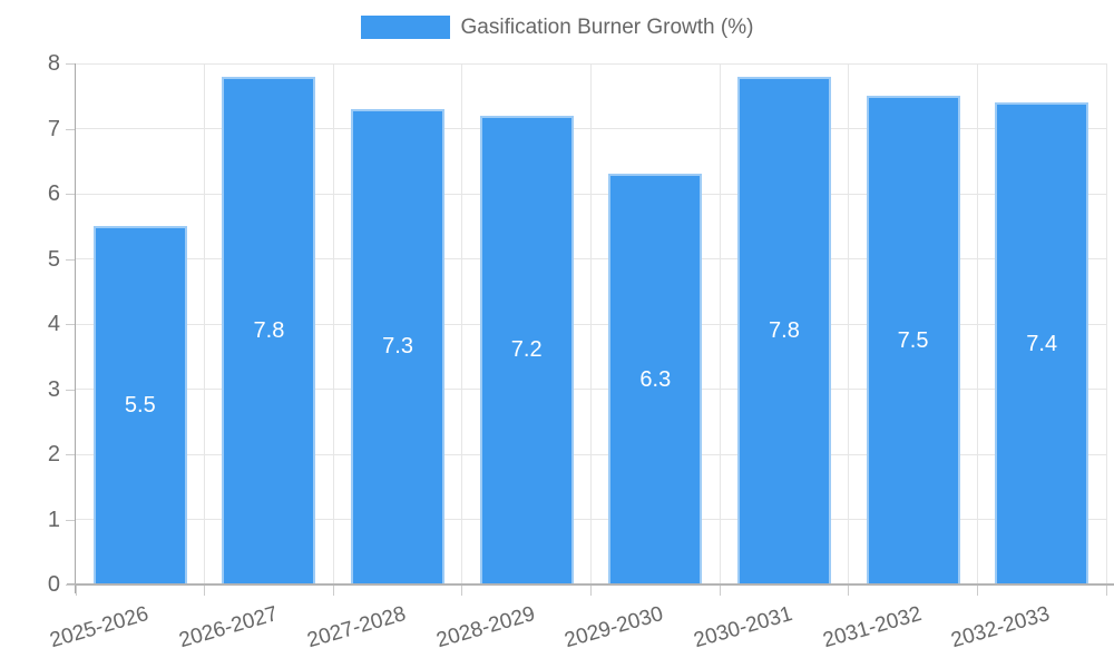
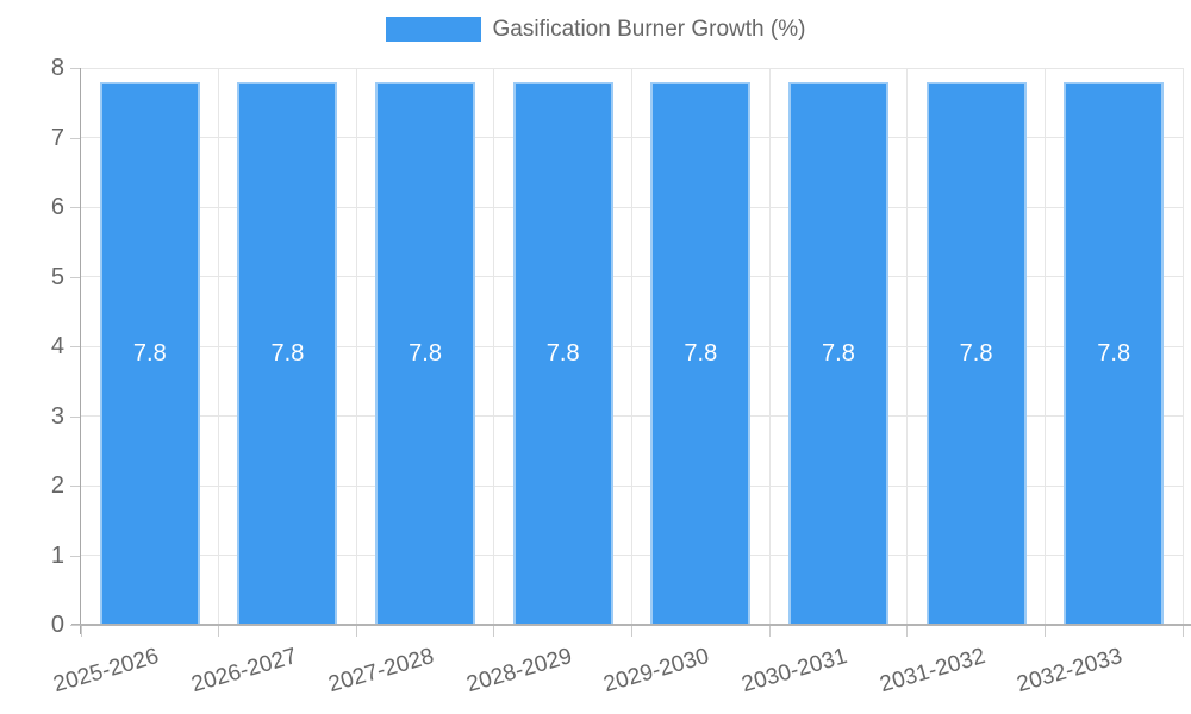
2025-2026: 5.5 -> 7.8
2027-2028: 7.3 -> 7.8
2028-2029: 7.2 -> 7.8
2029-2030: 6.3 -> 7.8
2031-2032: 7.5 -> 7.8
2032-2033: 7.4 -> 7.8
